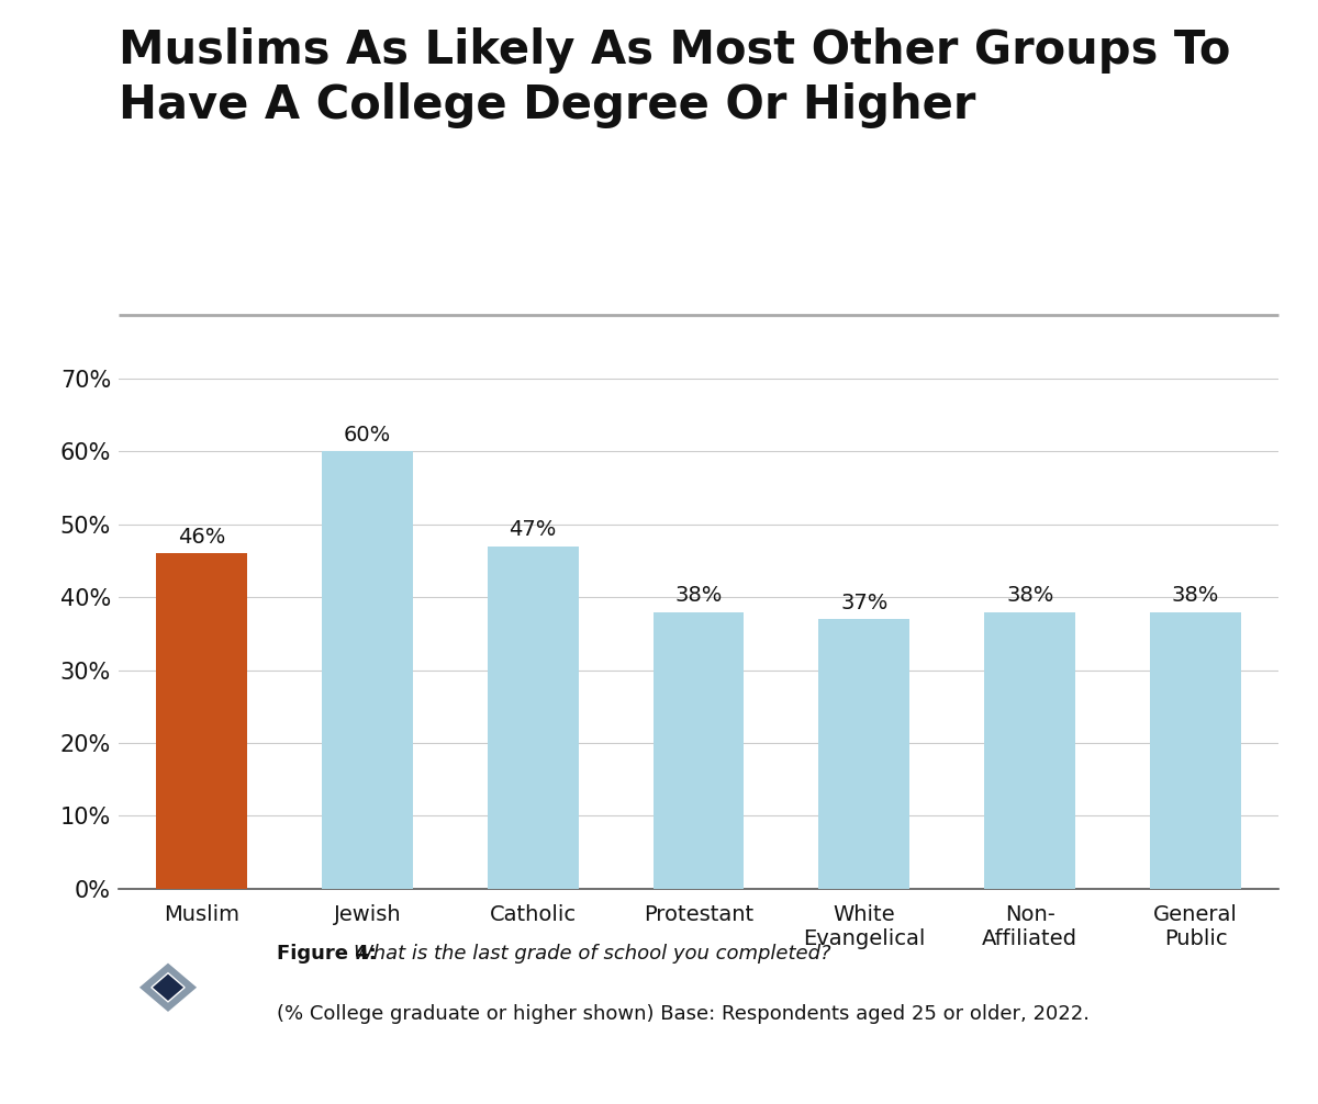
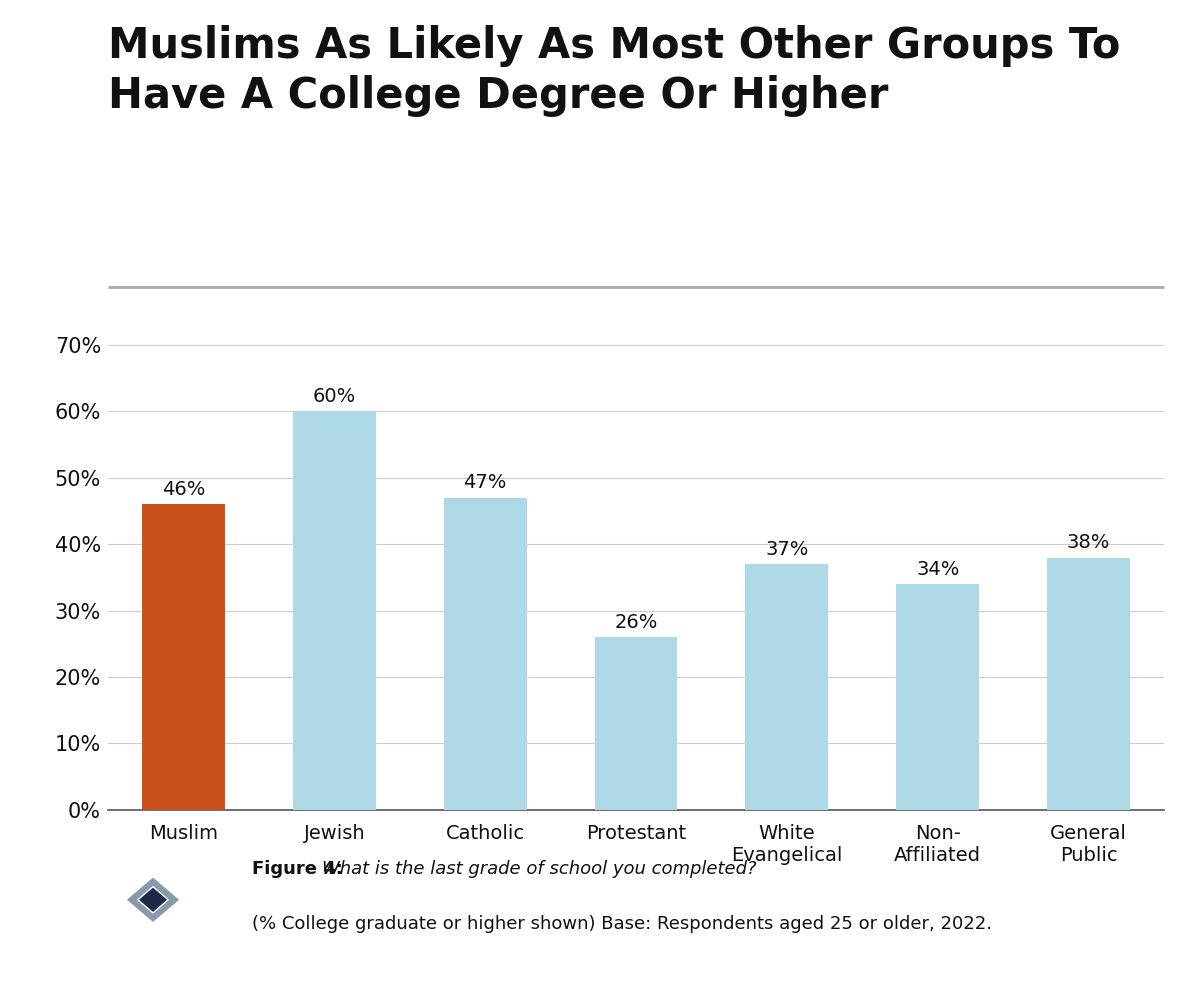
Protestant: 38% -> 26%
Non- Affiliated: 38% -> 34%
